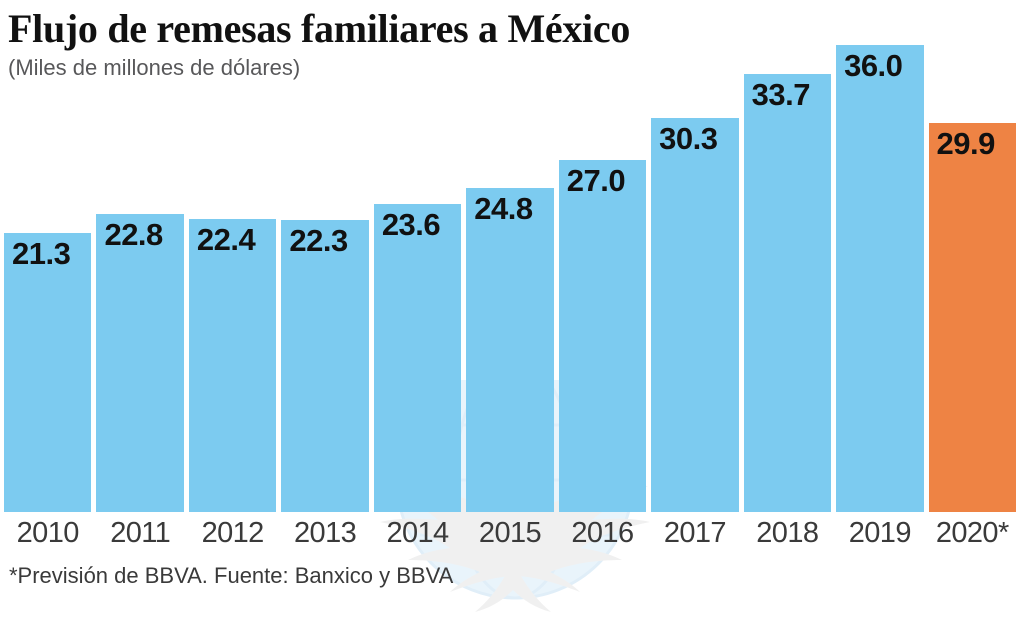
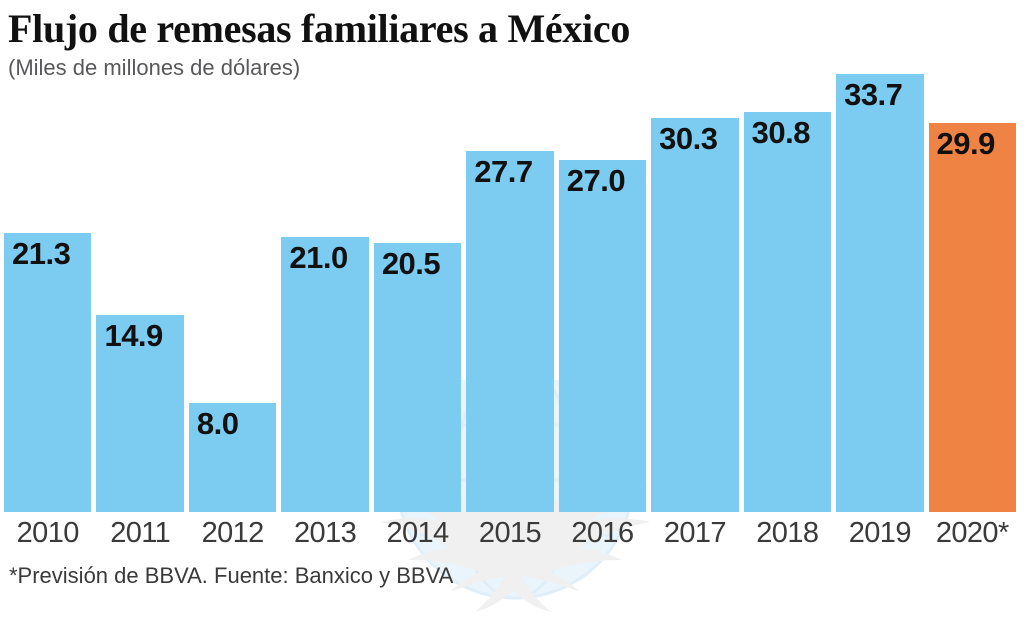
2011: 22.8 -> 14.9
2012: 22.4 -> 8.0
2013: 22.3 -> 21.0
2014: 23.6 -> 20.5
2015: 24.8 -> 27.7
2018: 33.7 -> 30.8
2019: 36.0 -> 33.7
